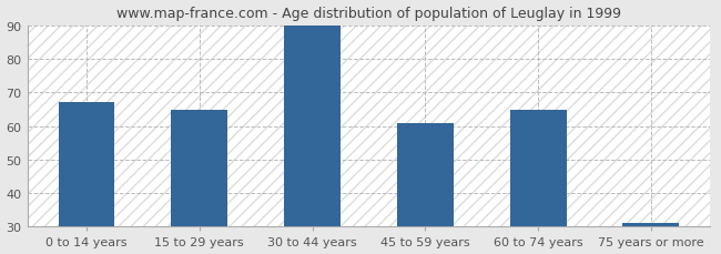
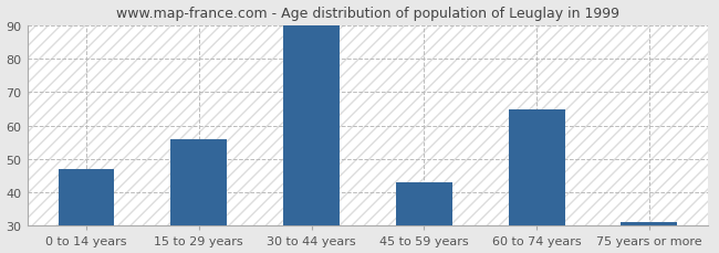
0 to 14 years: 67 -> 47
15 to 29 years: 65 -> 56
45 to 59 years: 61 -> 43
